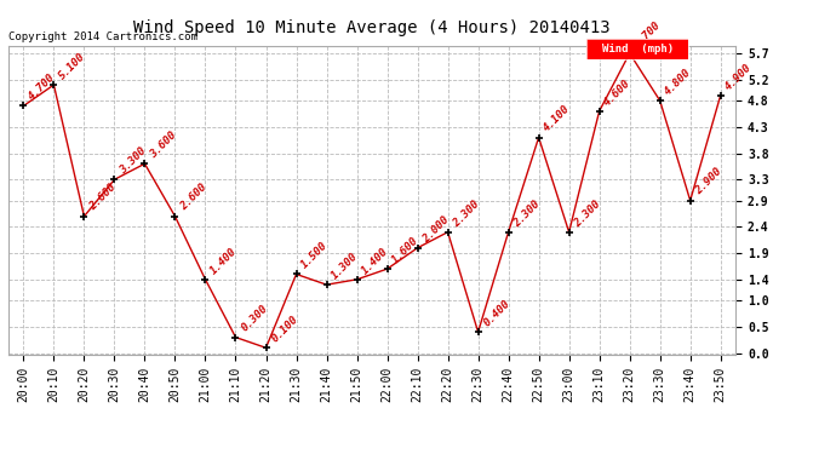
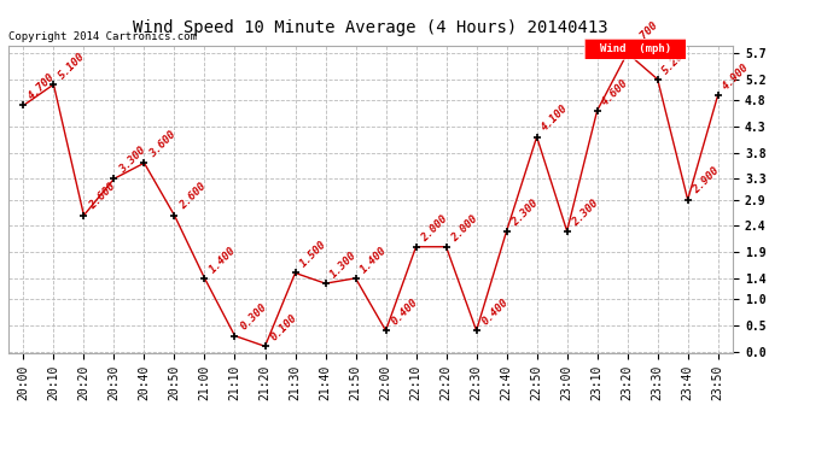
22:00: 1.600 -> 0.400
22:20: 2.300 -> 2.000
23:30: 4.800 -> 5.200
